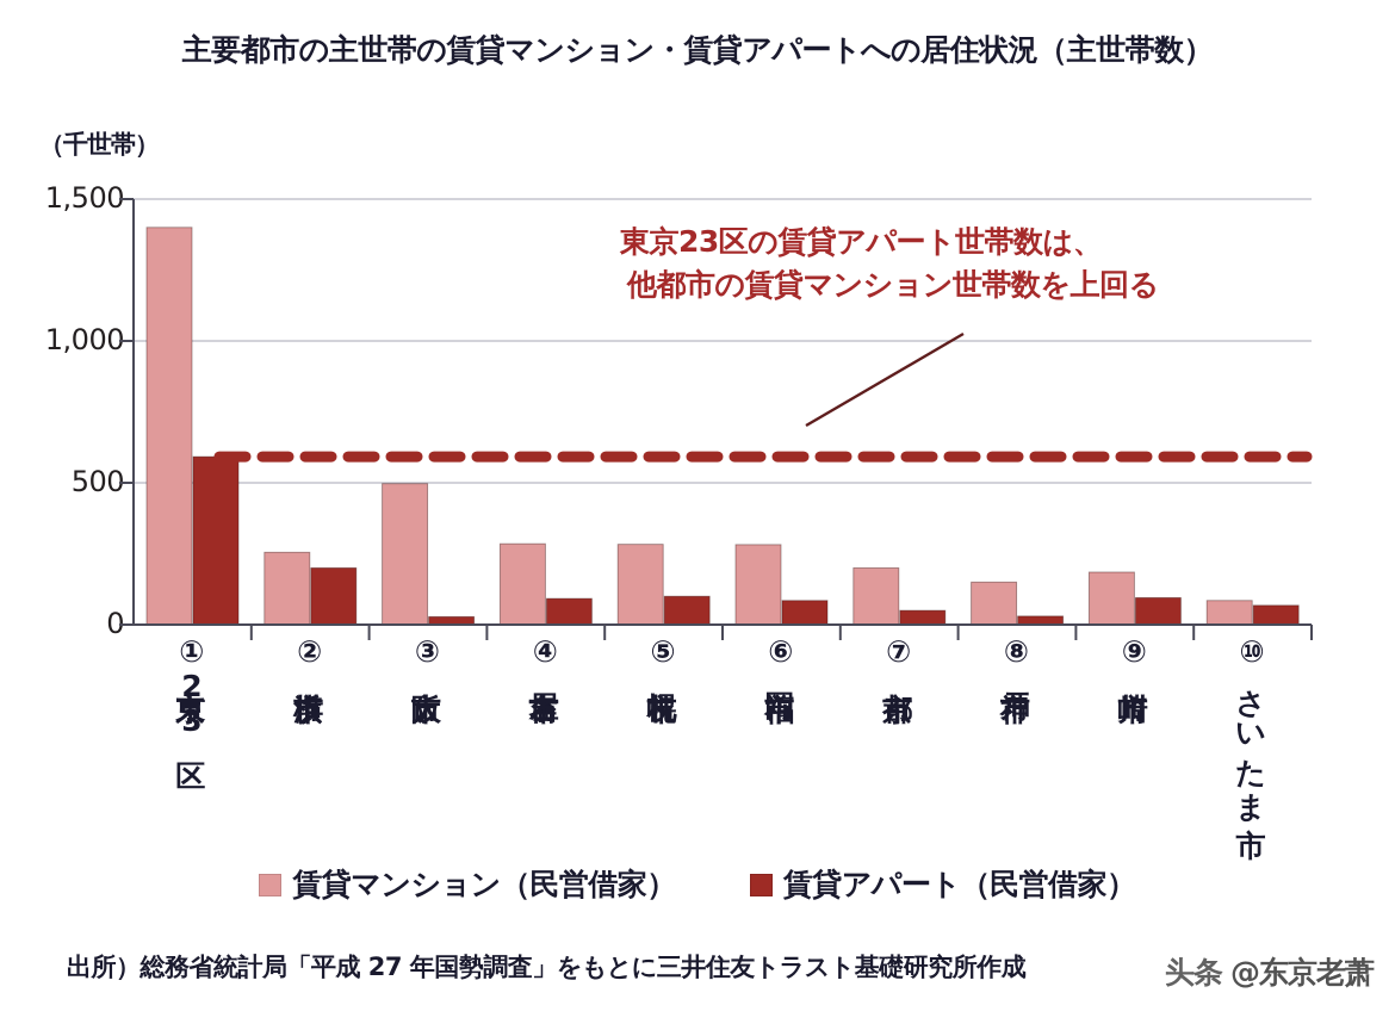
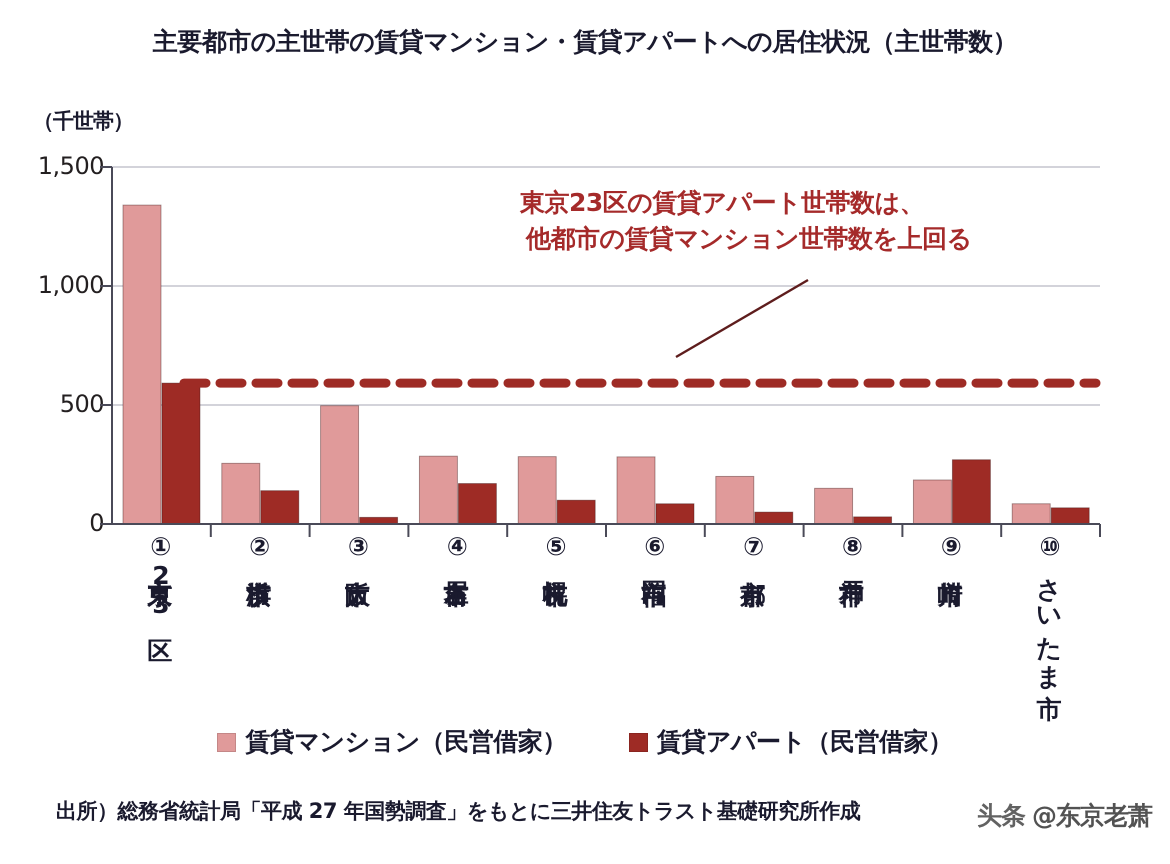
賃貸マンション（民営借家）/①東京23区: 1400 -> 1340
賃貸アパート（民営借家）/②横浜市: 200 -> 140
賃貸アパート（民営借家）/④名古屋市: 90 -> 170
賃貸アパート（民営借家）/⑨川崎市: 100 -> 270
